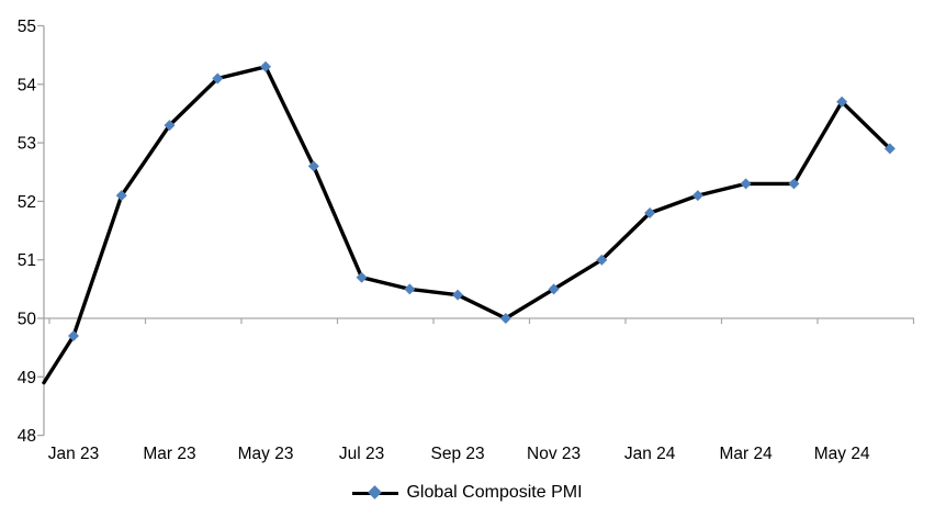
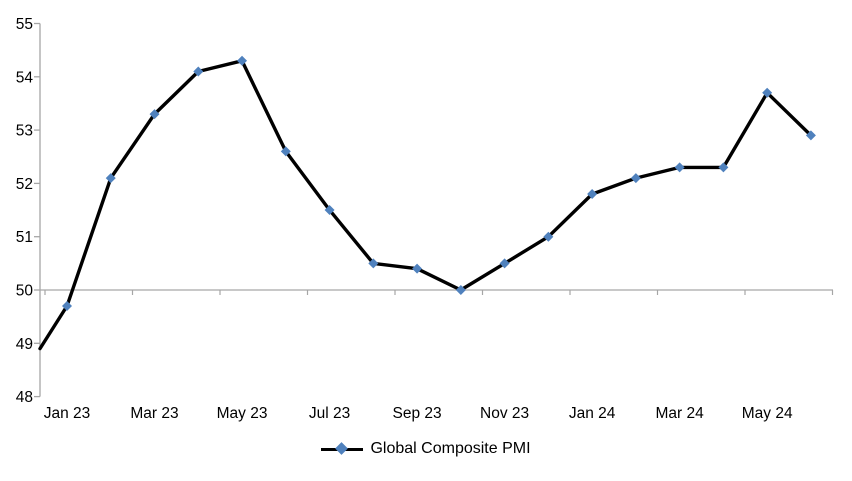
Jul 23: 50.7 -> 51.5
